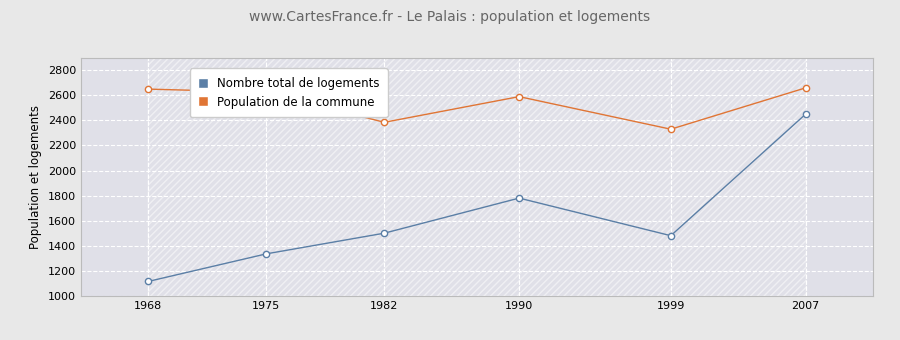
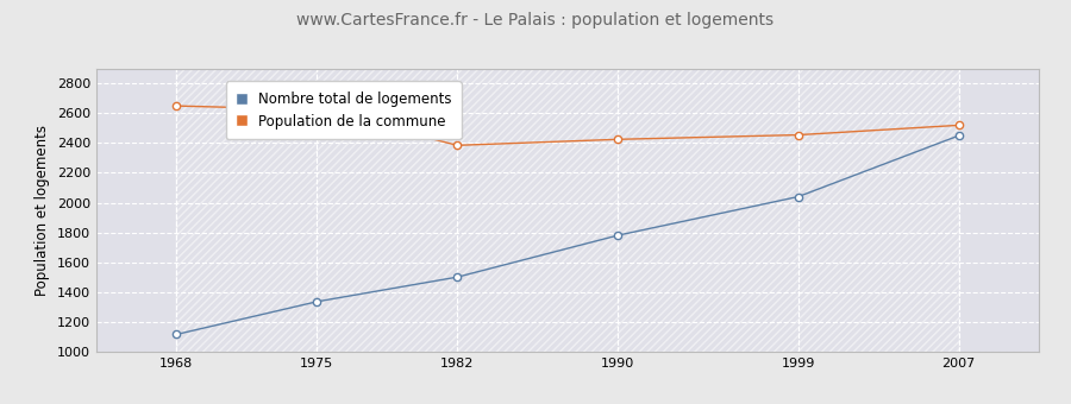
Population de la commune/1990: 2590 -> 2420
Nombre total de logements/1999: 1480 -> 2040
Population de la commune/1999: 2330 -> 2460
Population de la commune/2007: 2660 -> 2520
